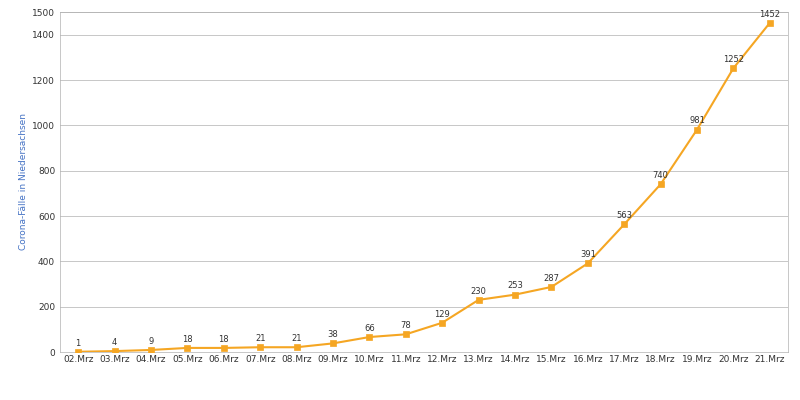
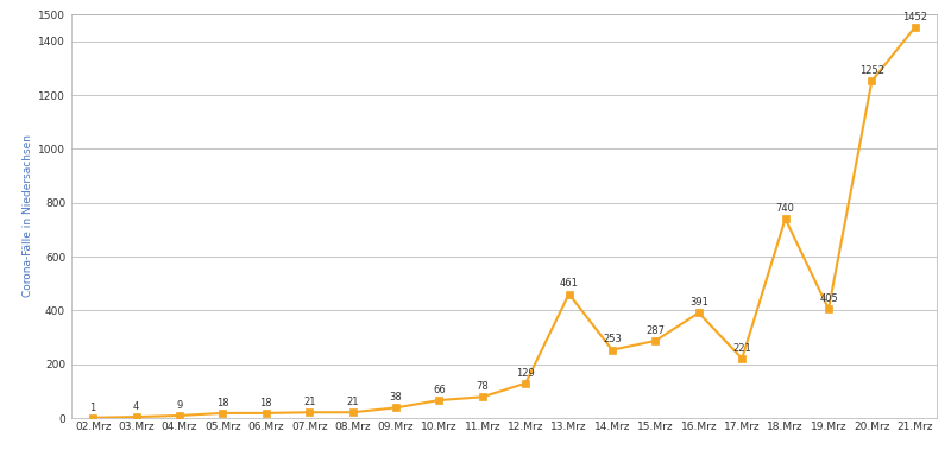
13.Mrz: 230 -> 461
17.Mrz: 563 -> 221
19.Mrz: 981 -> 405
